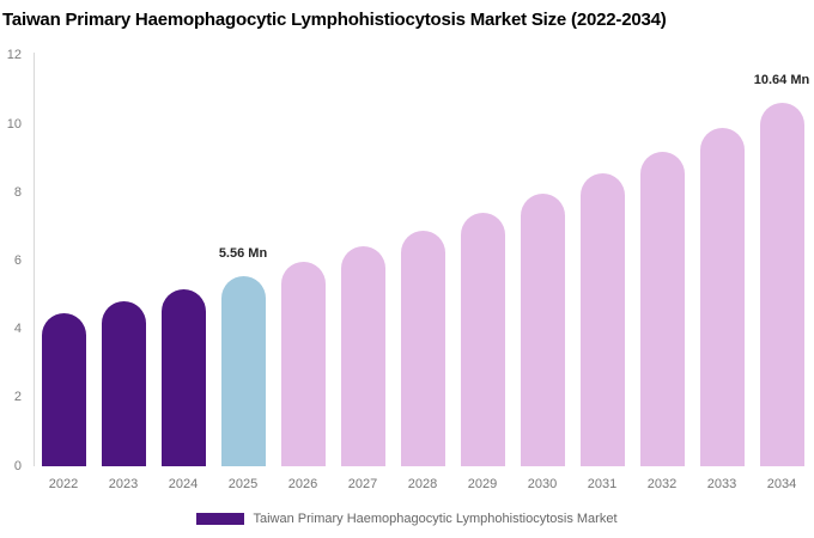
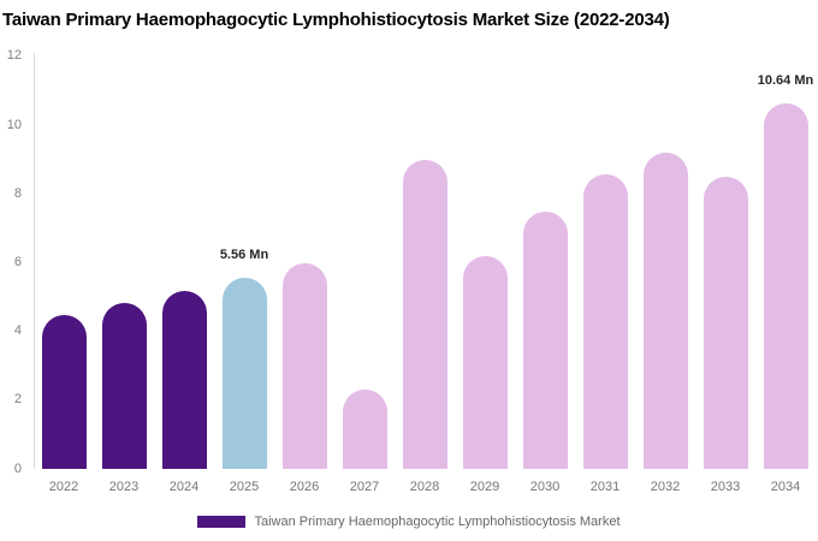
2027: 6.4 -> 2.3
2028: 6.9 -> 9.0
2029: 7.4 -> 6.2
2030: 8.0 -> 7.5
2033: 9.9 -> 8.5
